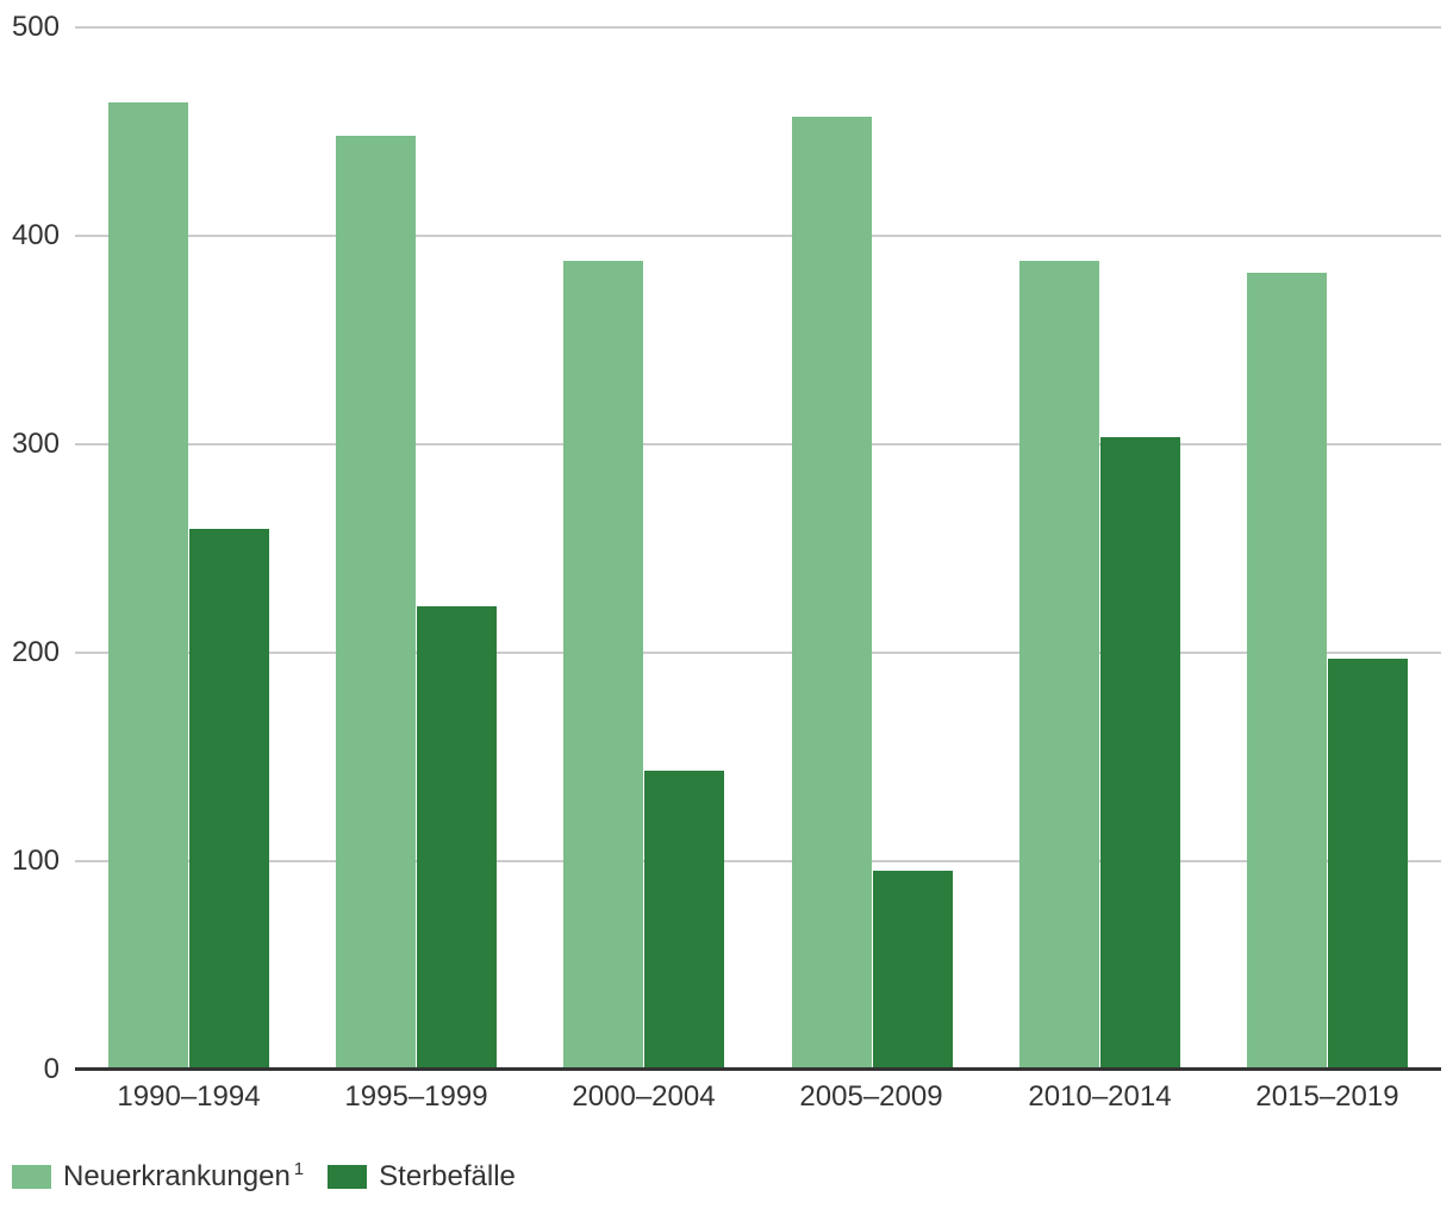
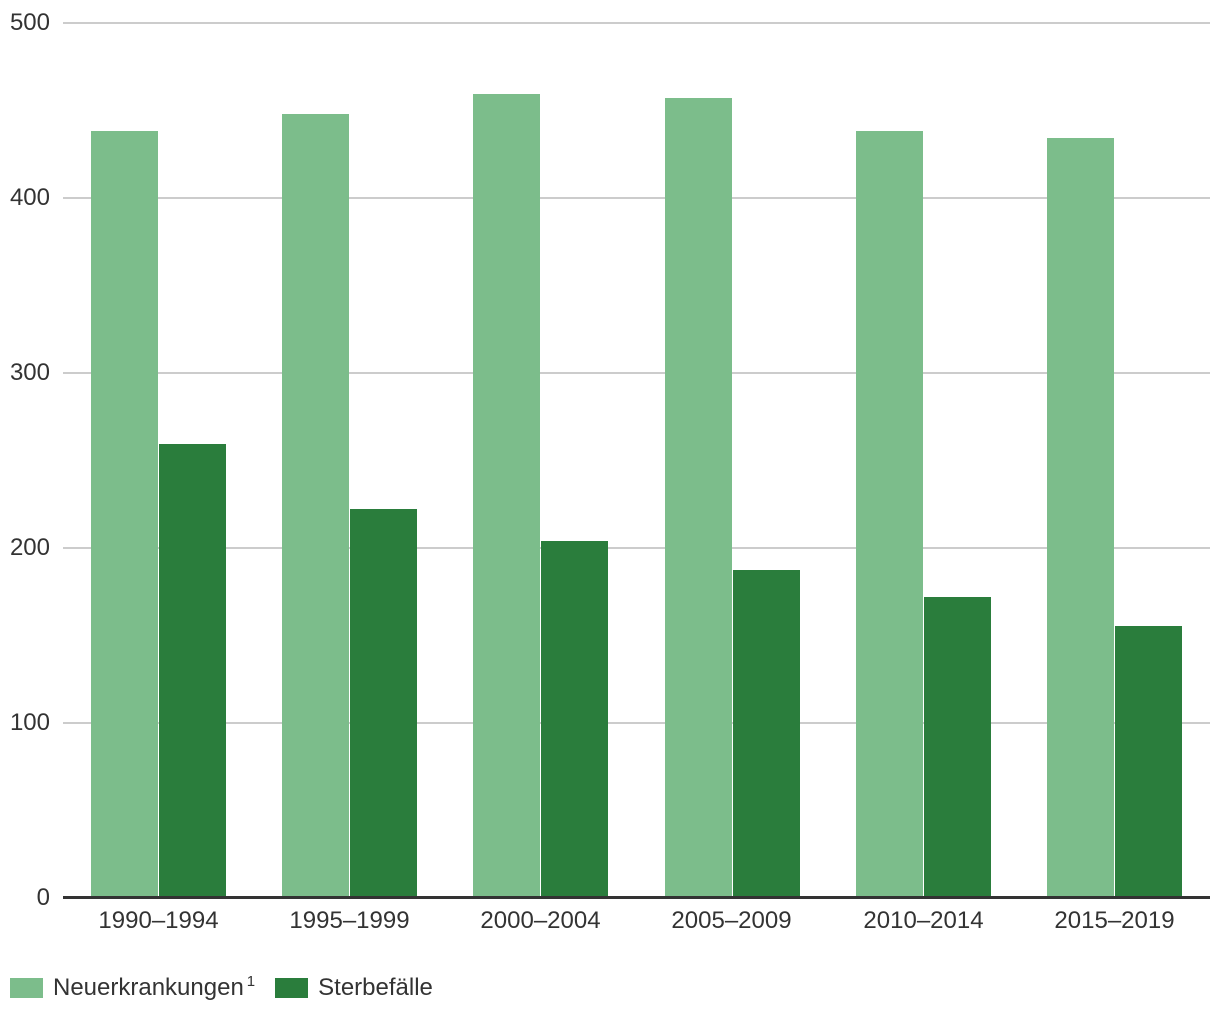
Neuerkrankungen/1990–1994: 463 -> 437
Neuerkrankungen/2000–2004: 387 -> 458
Sterbefälle/2000–2004: 142 -> 203
Sterbefälle/2005–2009: 94 -> 186
Neuerkrankungen/2010–2014: 387 -> 437
Sterbefälle/2010–2014: 302 -> 171
Neuerkrankungen/2015–2019: 381 -> 433
Sterbefälle/2015–2019: 196 -> 154
